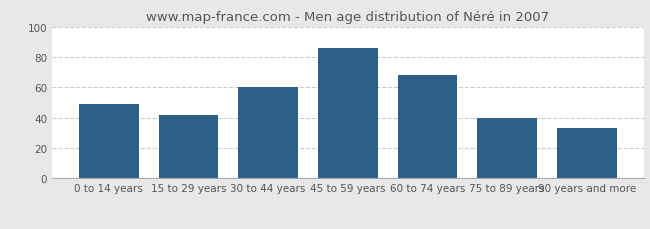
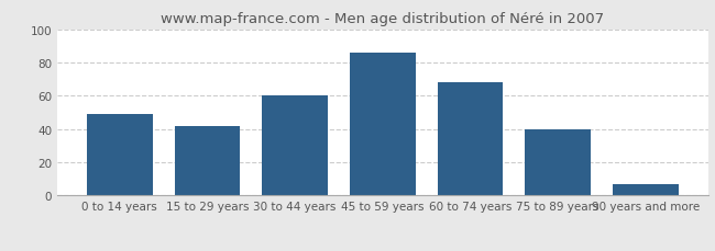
90 years and more: 33 -> 7
